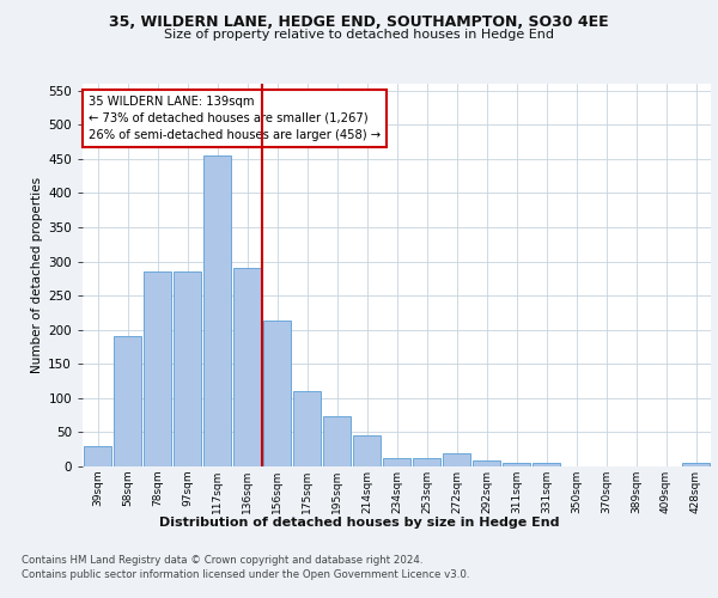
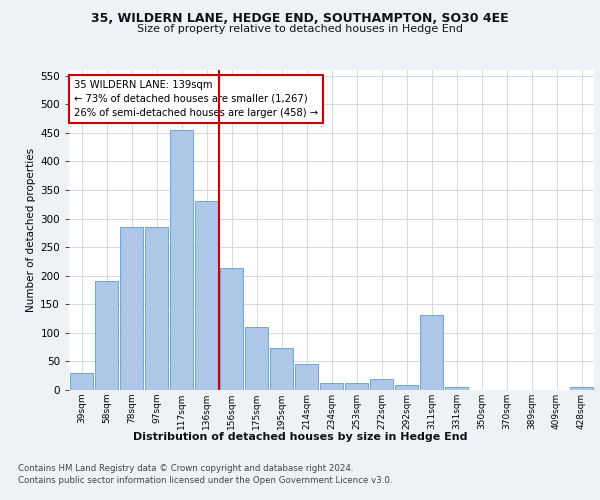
136sqm: 290 -> 330
311sqm: 6 -> 132
